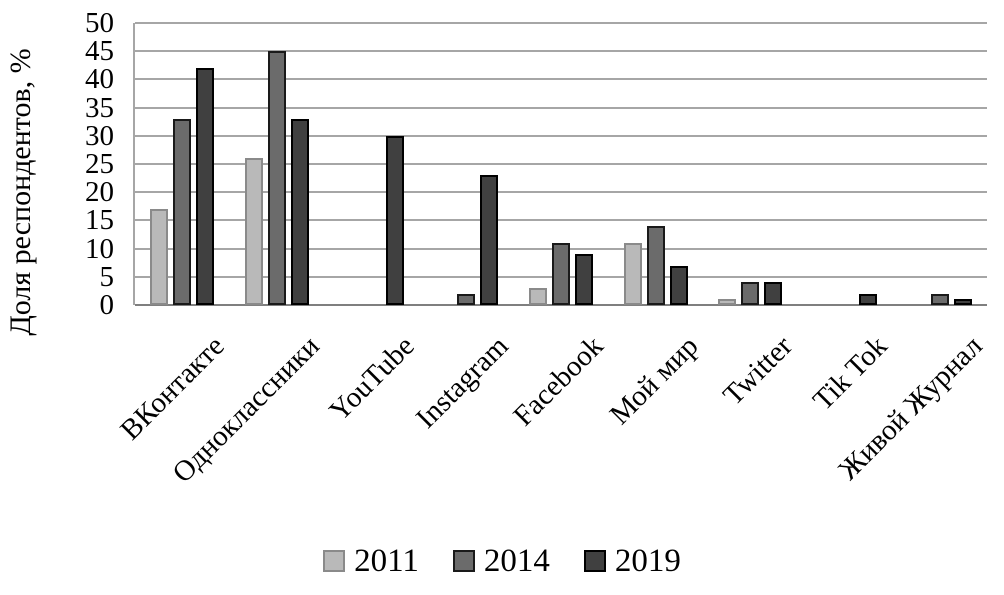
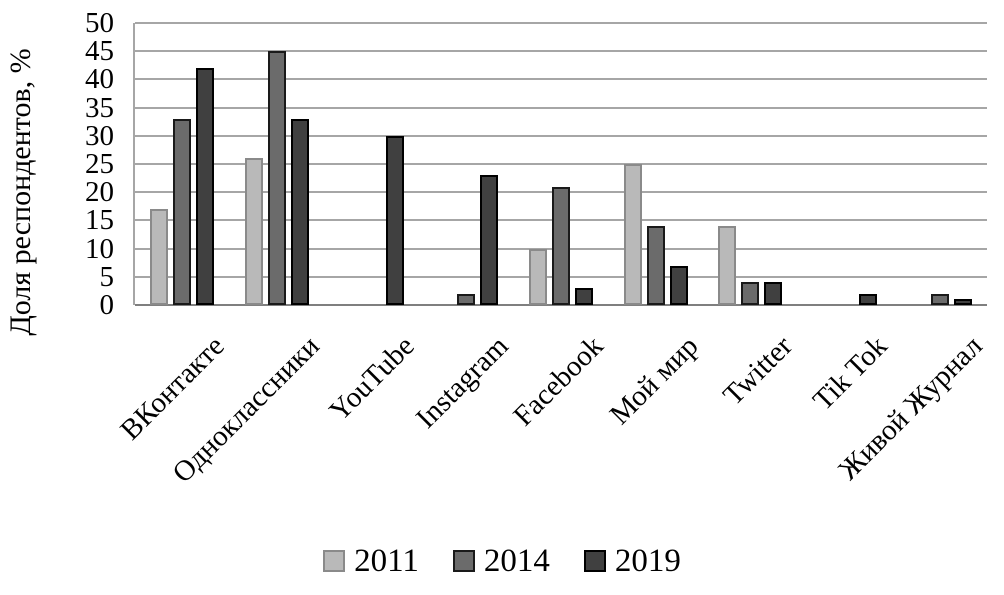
2011/Facebook: 3 -> 10
2014/Facebook: 11 -> 21
2019/Facebook: 9 -> 3
2011/Мой мир: 11 -> 25
2011/Twitter: 1 -> 14
